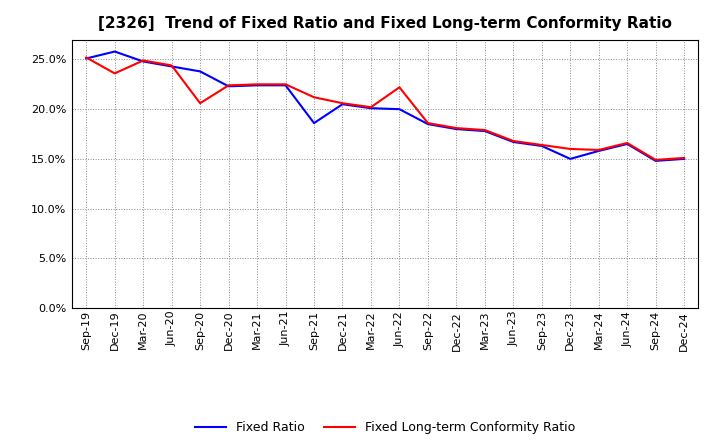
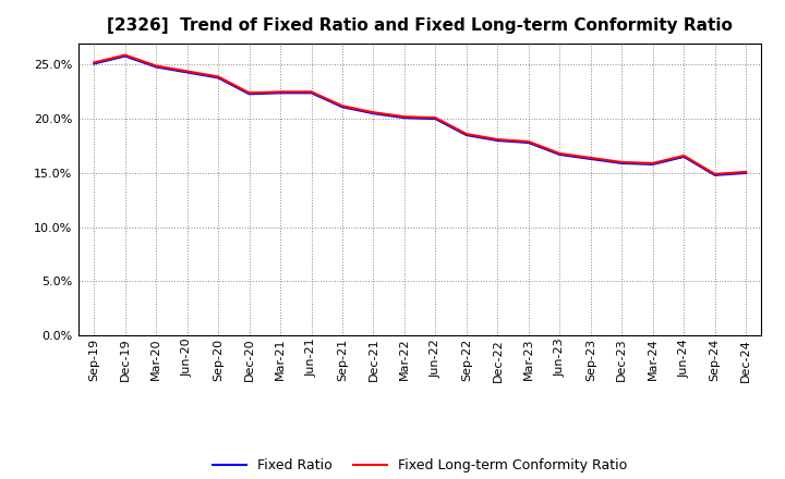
Fixed Long-term Conformity Ratio/Dec-19: 23.6% -> 25.9%
Fixed Long-term Conformity Ratio/Sep-20: 20.6% -> 23.9%
Fixed Ratio/Sep-21: 18.6% -> 21.1%
Fixed Long-term Conformity Ratio/Jun-22: 22.2% -> 20.1%
Fixed Ratio/Dec-23: 15.0% -> 15.9%
